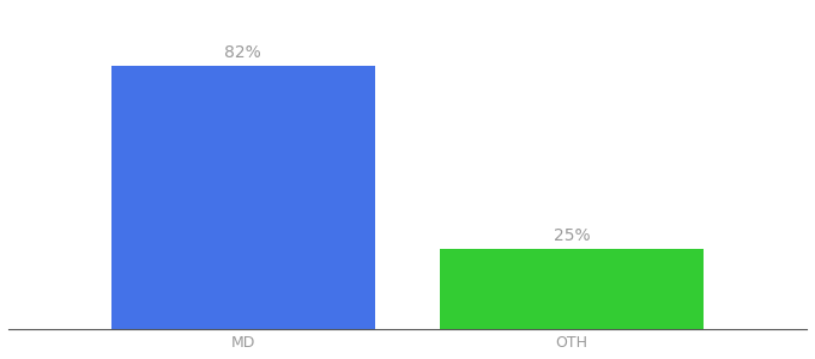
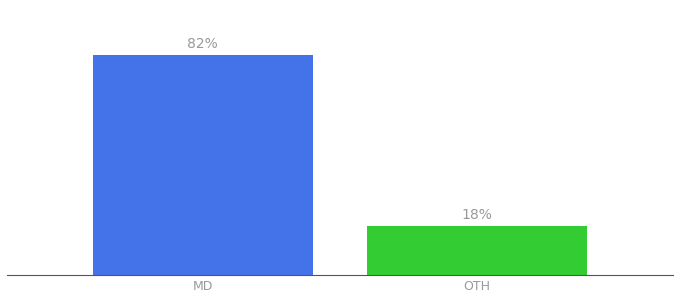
OTH: 25% -> 18%
